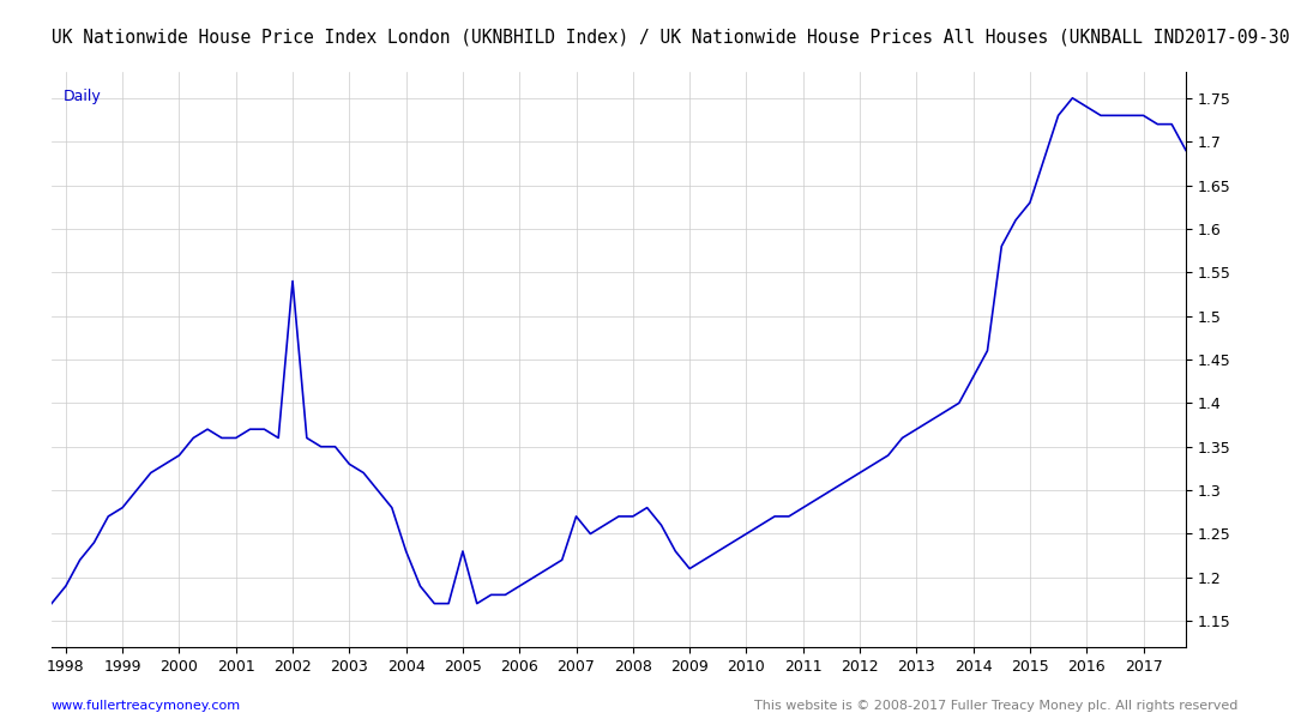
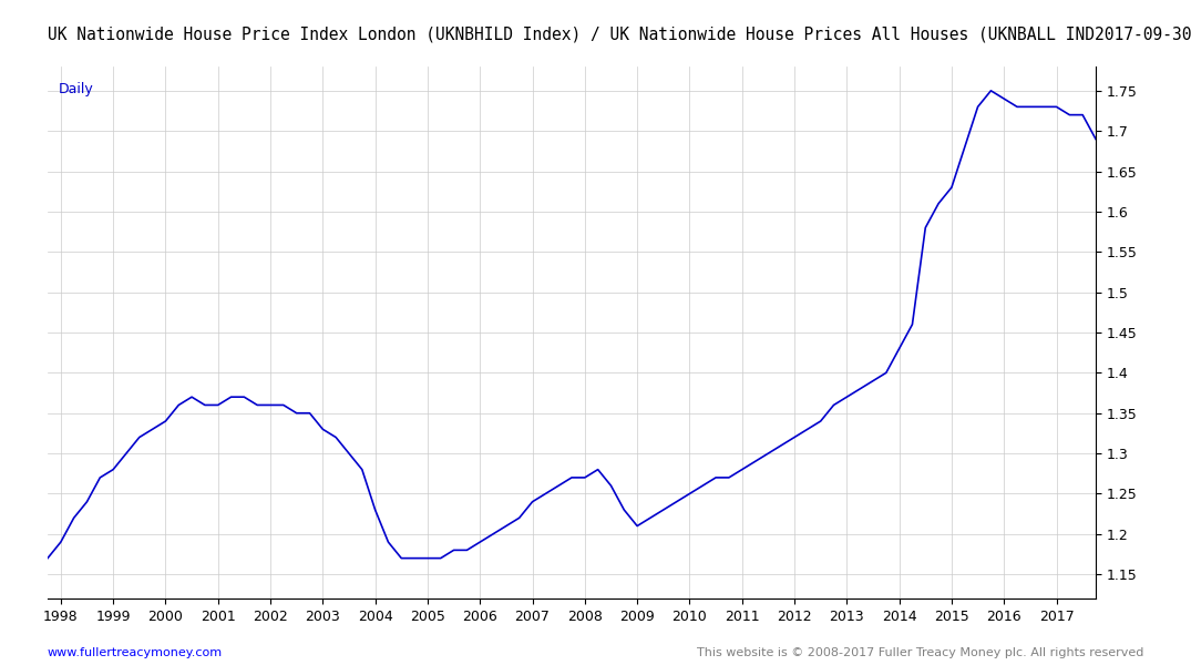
2002: 1.54 -> 1.36
2005: 1.23 -> 1.17
2007: 1.27 -> 1.24
